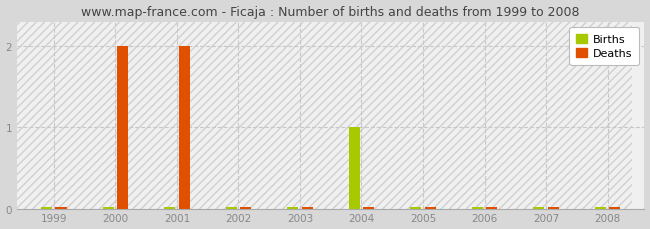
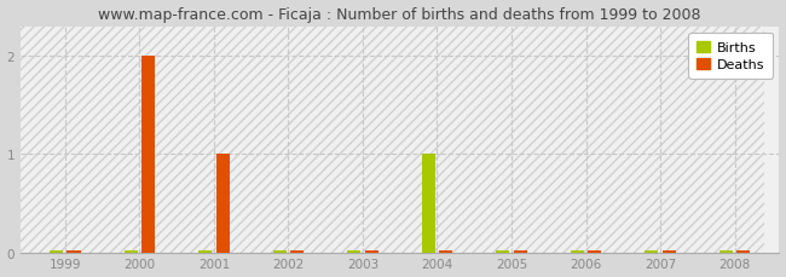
Deaths/2001: 2 -> 1
